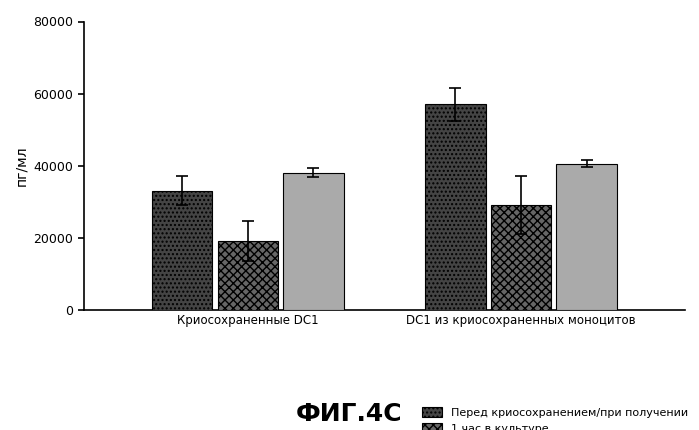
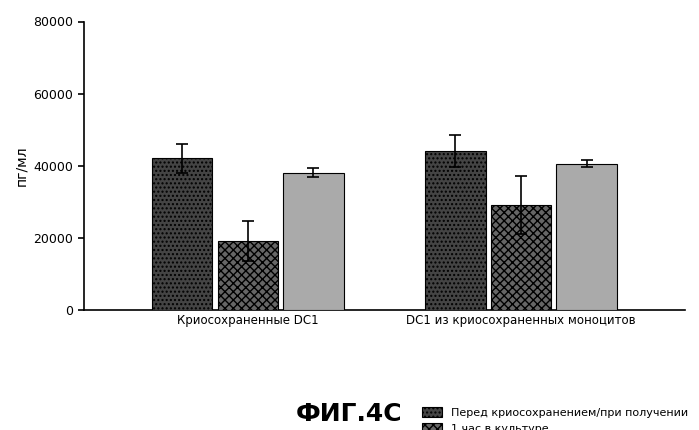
Перед криосохранением/при получении/Криосохраненные DC1: 33000 -> 42000
Перед криосохранением/при получении/DC1 из криосохраненных моноцитов: 57000 -> 44000
